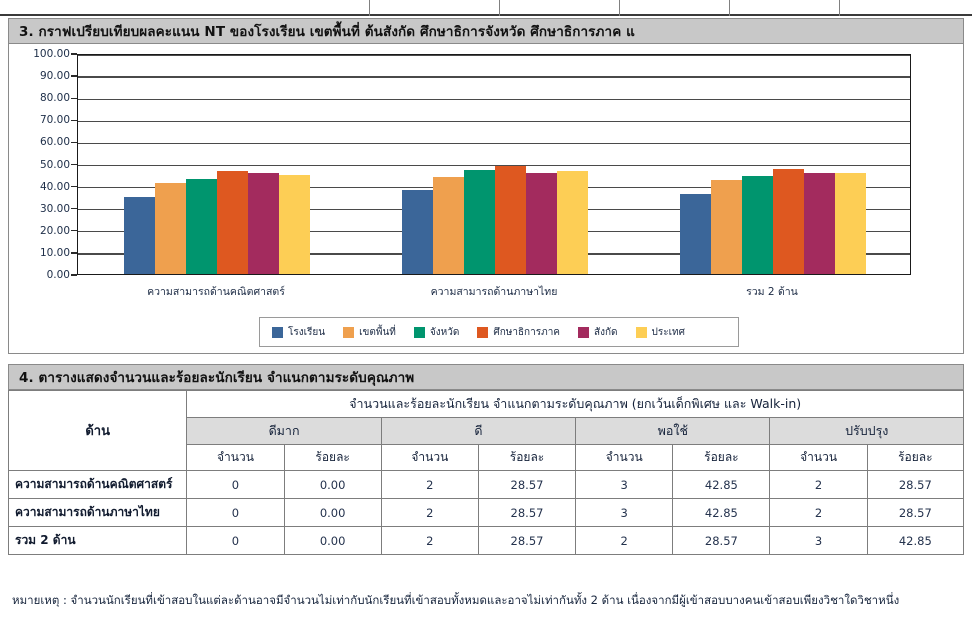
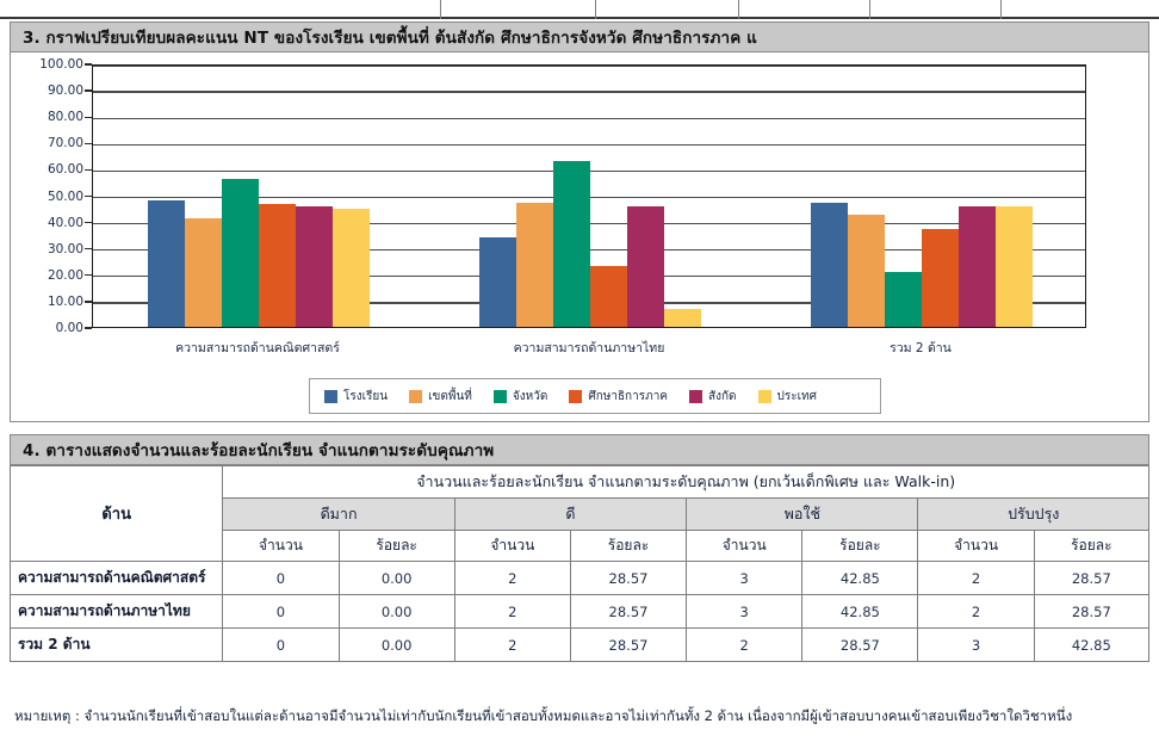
โรงเรียน/ความสามารถด้านคณิตศาสตร์: 35 -> 48
จังหวัด/ความสามารถด้านคณิตศาสตร์: 43 -> 56
โรงเรียน/ความสามารถด้านภาษาไทย: 38 -> 34
เขตพื้นที่/ความสามารถด้านภาษาไทย: 44 -> 47
จังหวัด/ความสามารถด้านภาษาไทย: 47 -> 63
ศึกษาธิการภาค/ความสามารถด้านภาษาไทย: 49 -> 23
ประเทศ/ความสามารถด้านภาษาไทย: 46 -> 7
โรงเรียน/รวม 2 ด้าน: 36 -> 47
จังหวัด/รวม 2 ด้าน: 44 -> 21
ศึกษาธิการภาค/รวม 2 ด้าน: 48 -> 37
